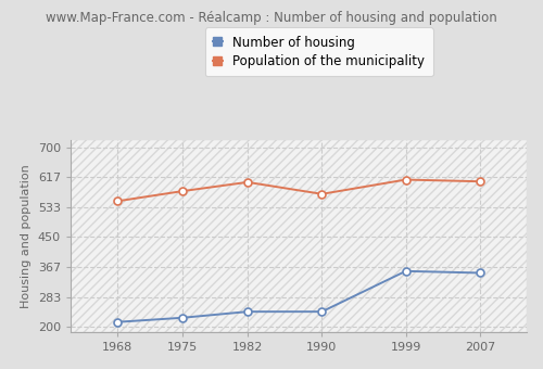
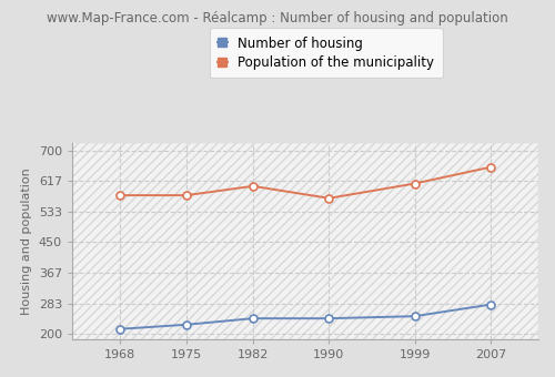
Population of the municipality/1968: 550 -> 578
Number of housing/1999: 355 -> 248
Number of housing/2007: 350 -> 280
Population of the municipality/2007: 605 -> 655
